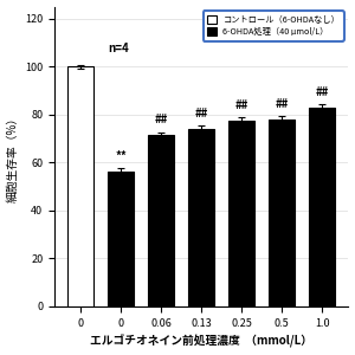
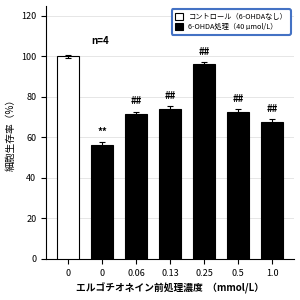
0.25: 77.5 -> 96.0
0.5: 78.0 -> 72.5
1.0: 83.0 -> 67.5
